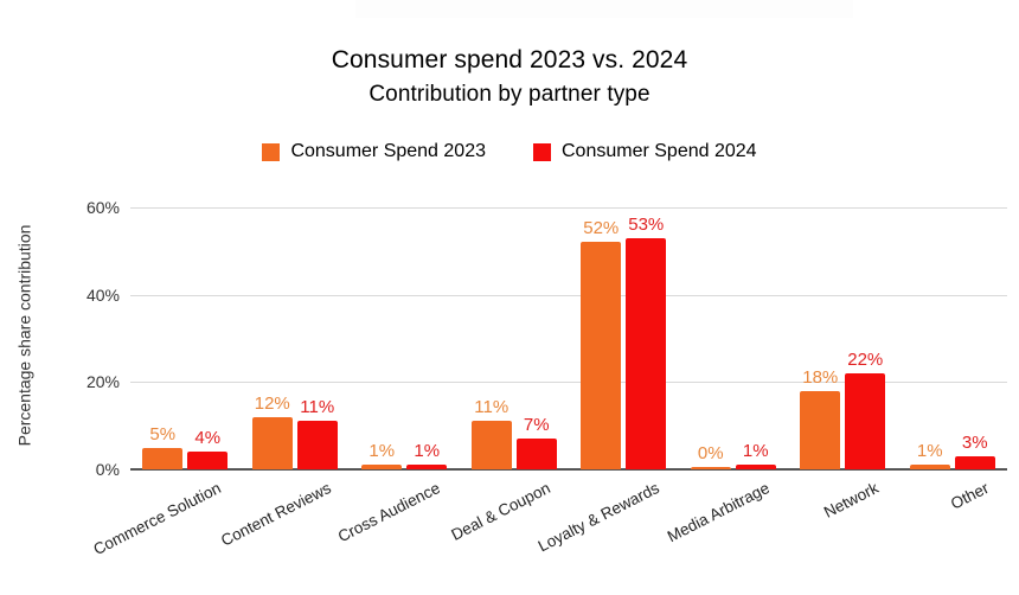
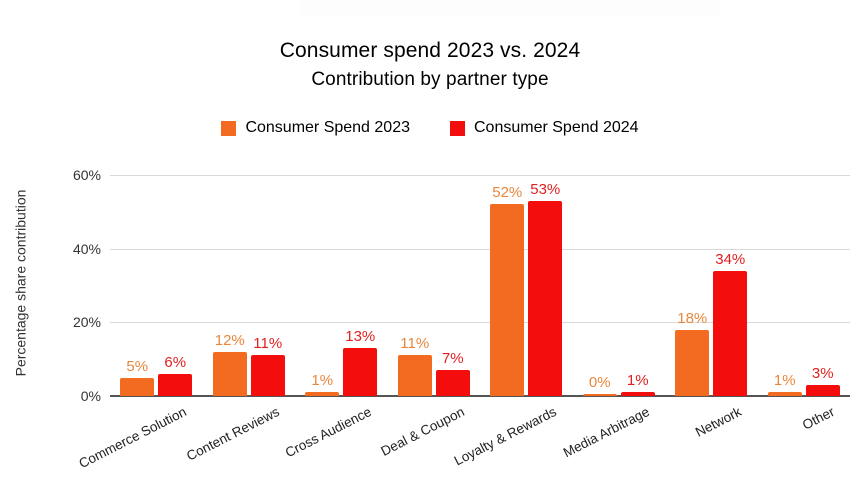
Consumer Spend 2024/Commerce Solution: 4% -> 6%
Consumer Spend 2024/Cross Audience: 1% -> 13%
Consumer Spend 2024/Network: 22% -> 34%
